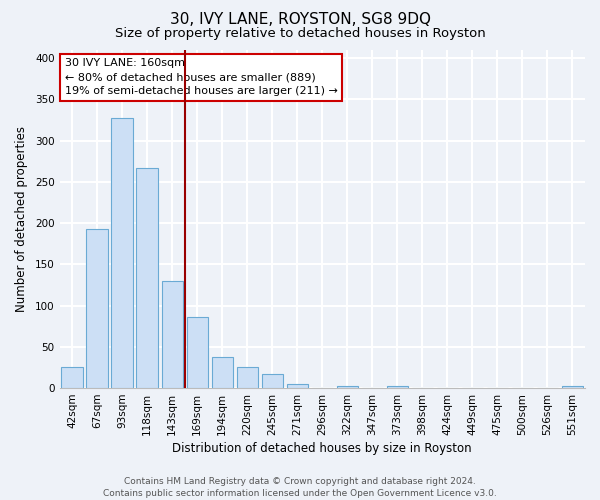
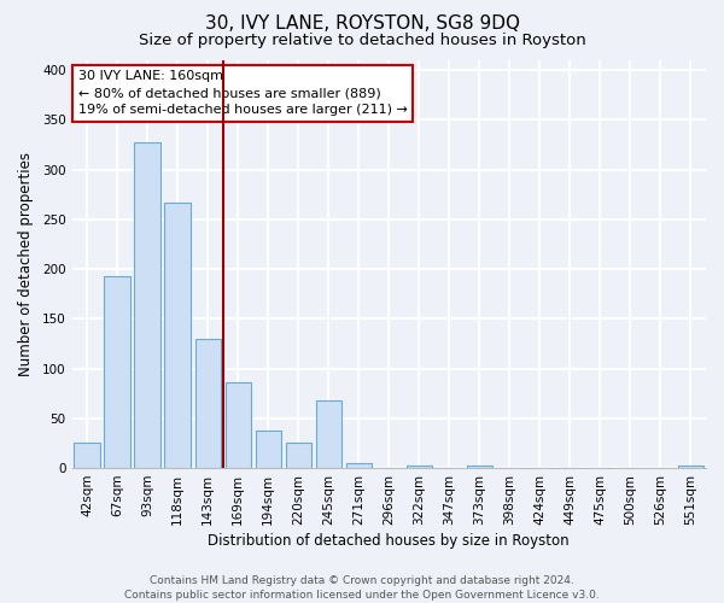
245sqm: 17 -> 68
